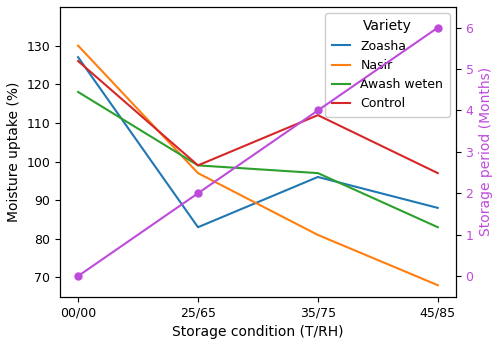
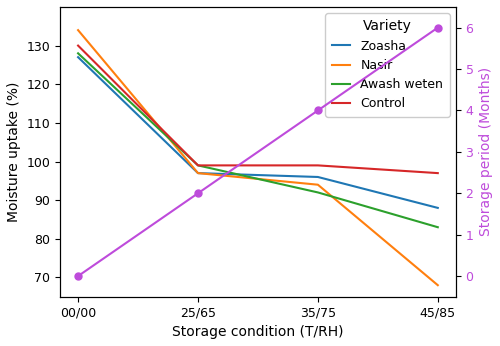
Nasir/00/00: 130 -> 134
Awash weten/00/00: 118 -> 128
Control/00/00: 126 -> 130
Zoasha/25/65: 83 -> 97
Nasir/35/75: 81 -> 94
Awash weten/35/75: 97 -> 92
Control/35/75: 112 -> 99
